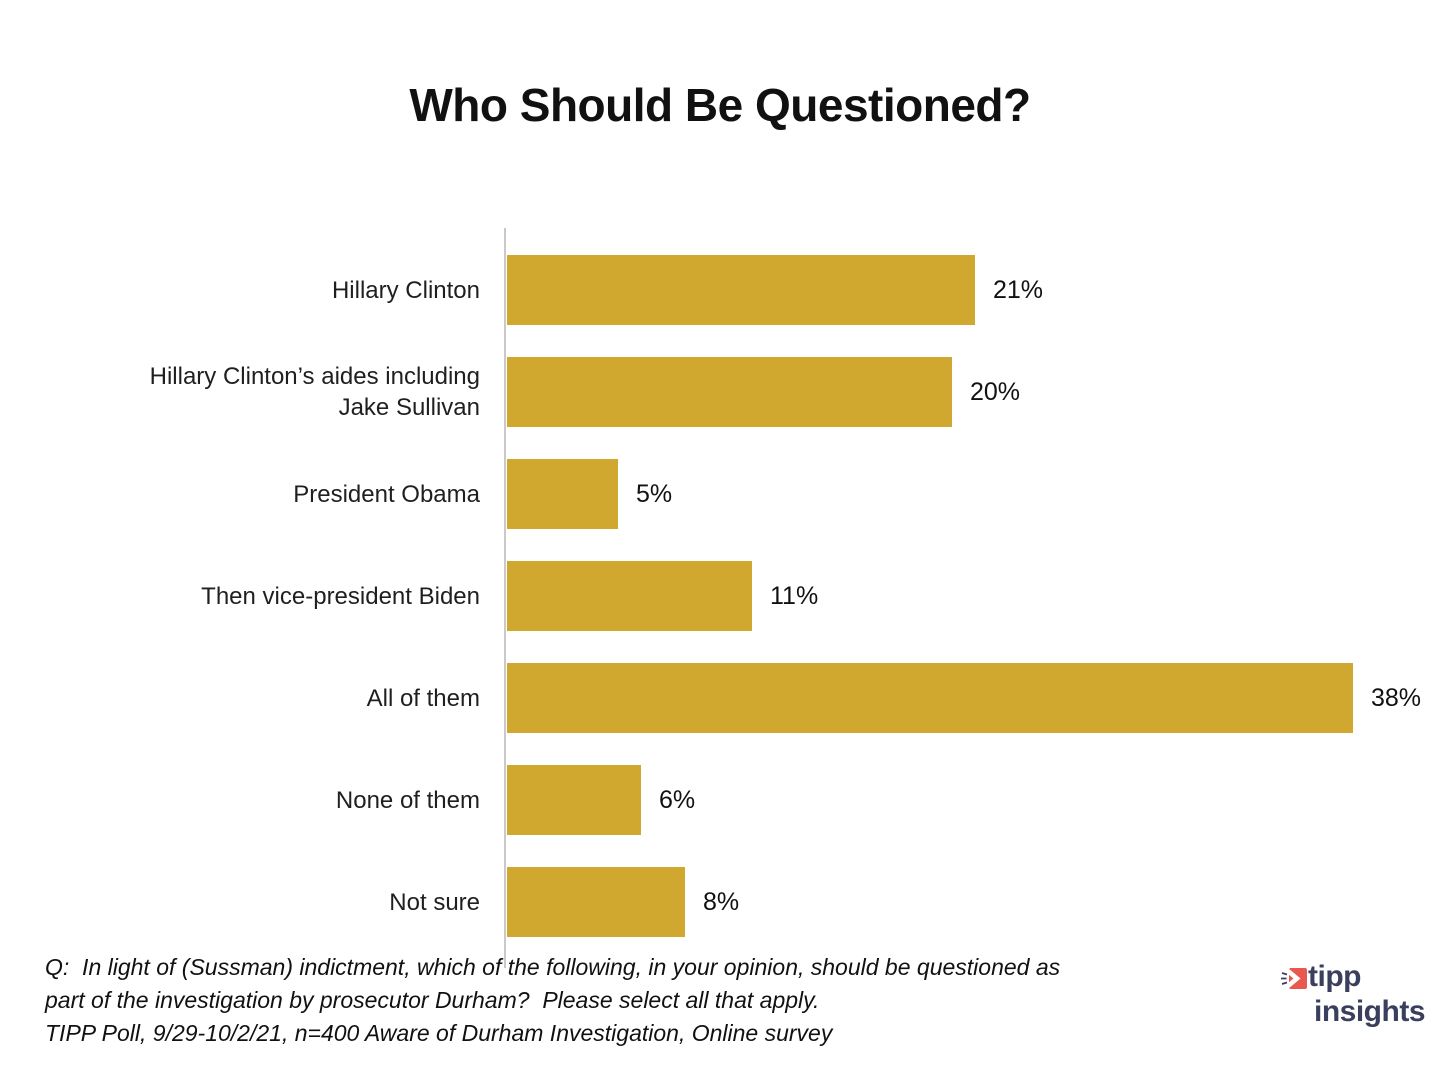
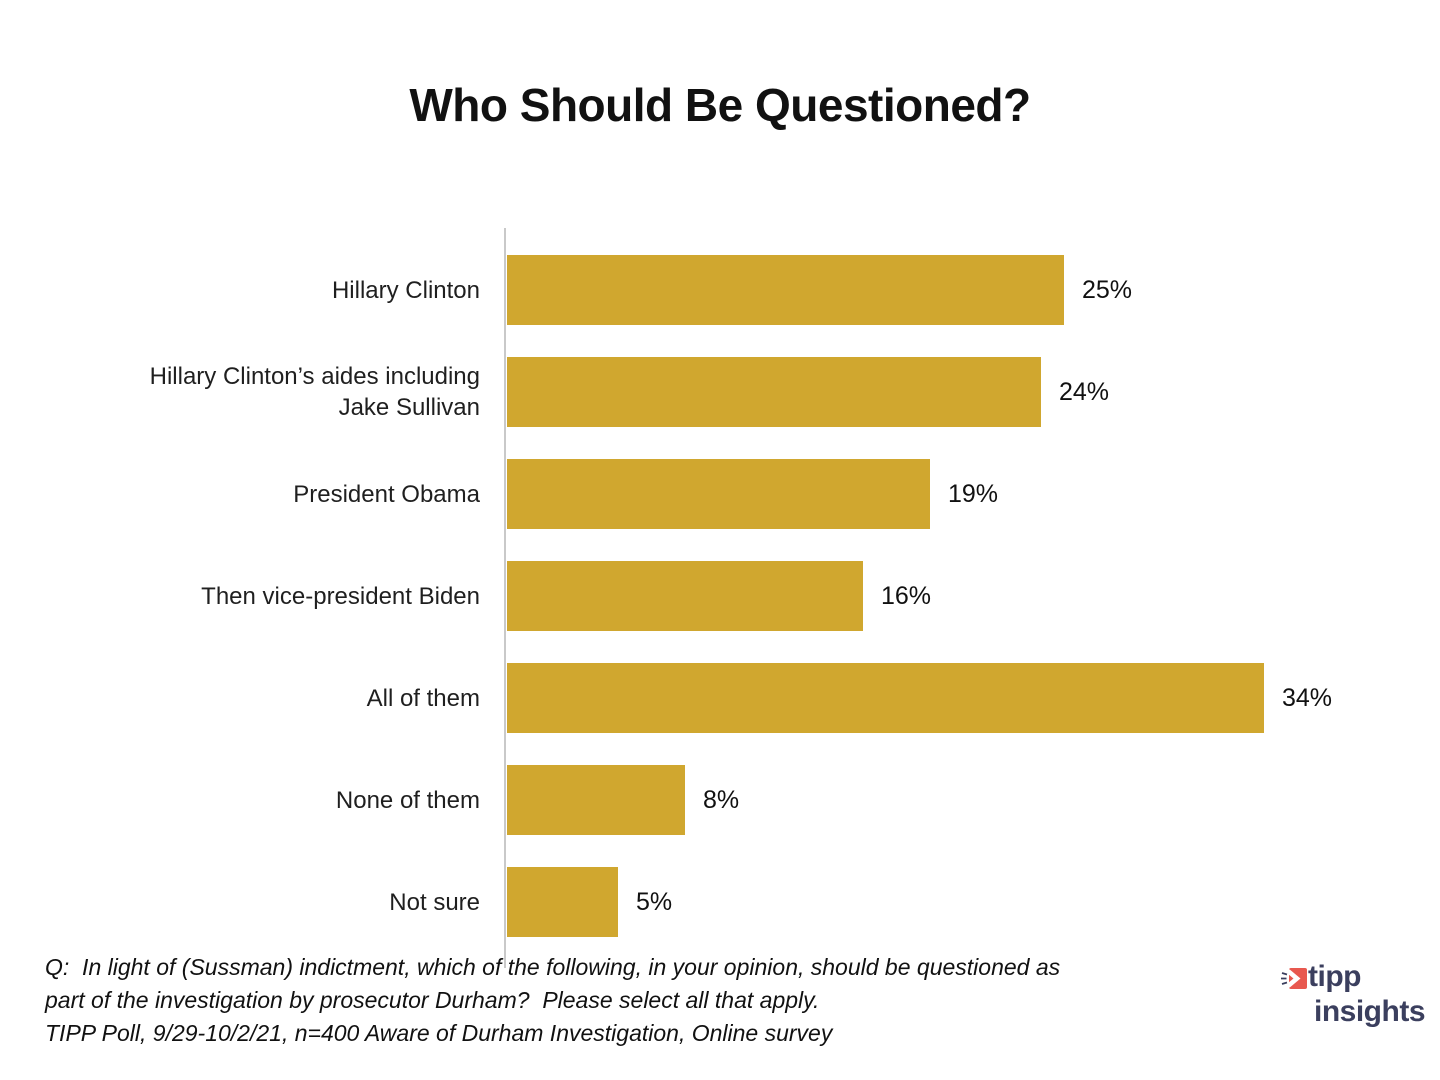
Hillary Clinton: 21% -> 25%
Hillary Clinton’s aides including Jake Sullivan: 20% -> 24%
President Obama: 5% -> 19%
Then vice-president Biden: 11% -> 16%
All of them: 38% -> 34%
None of them: 6% -> 8%
Not sure: 8% -> 5%
